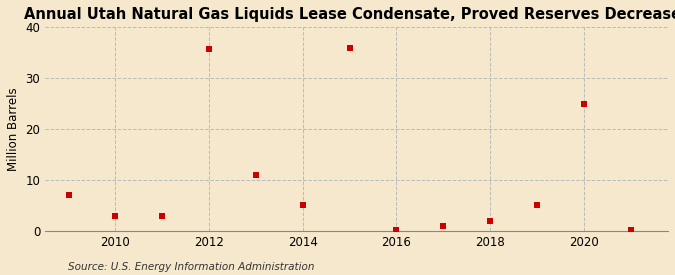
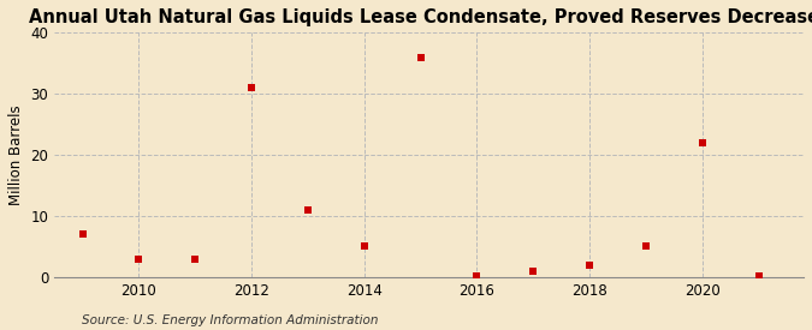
2012: 35.8 -> 31.0
2020: 25.0 -> 22.0
